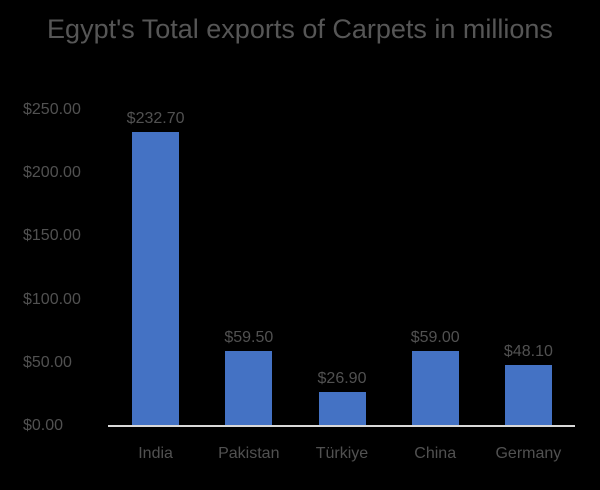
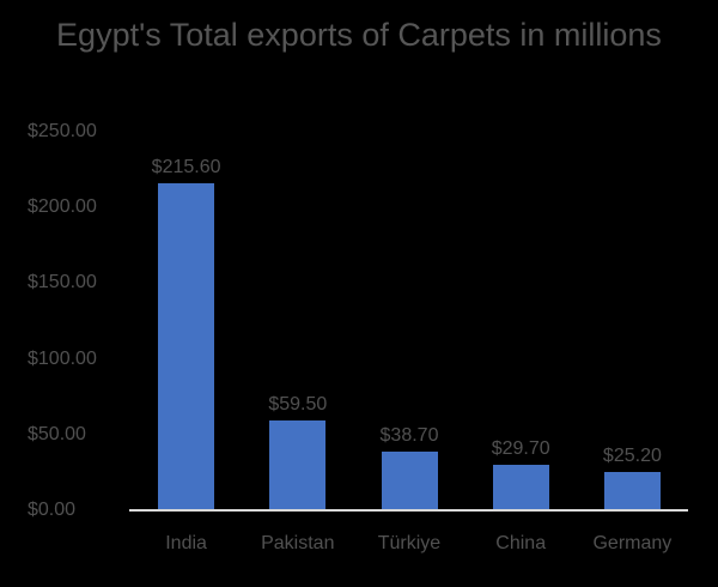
India: $232.70 -> $215.60
Türkiye: $26.90 -> $38.70
China: $59.00 -> $29.70
Germany: $48.10 -> $25.20
